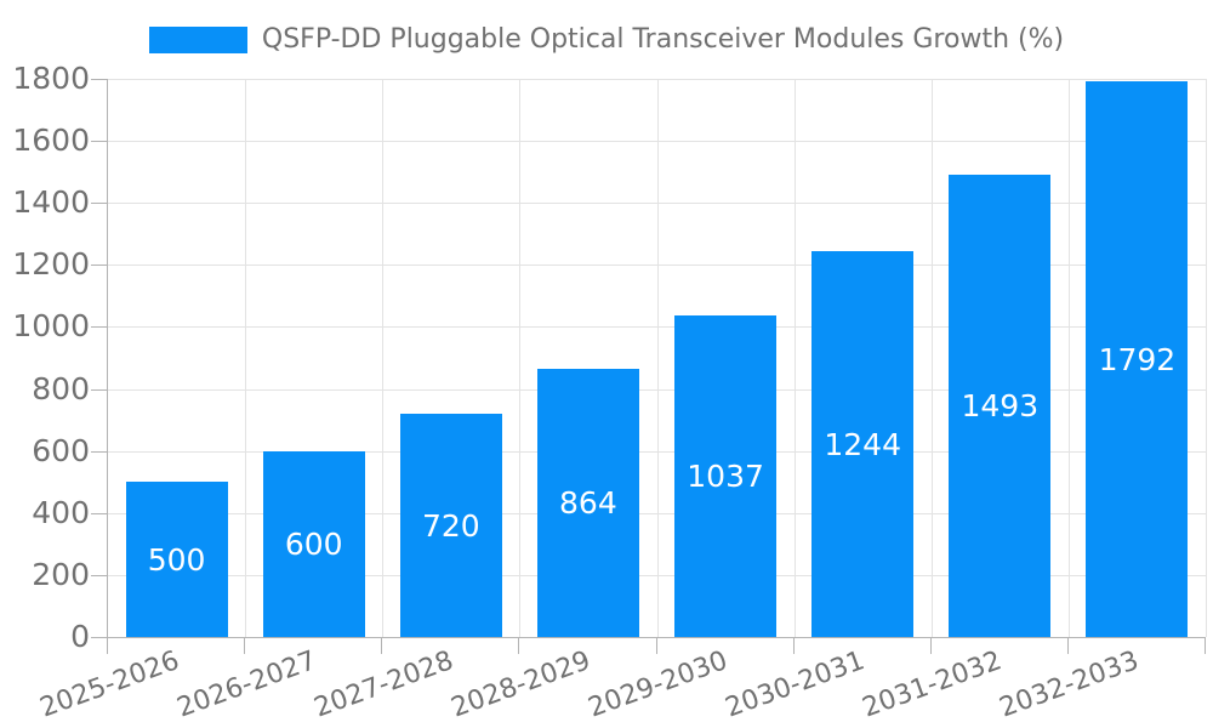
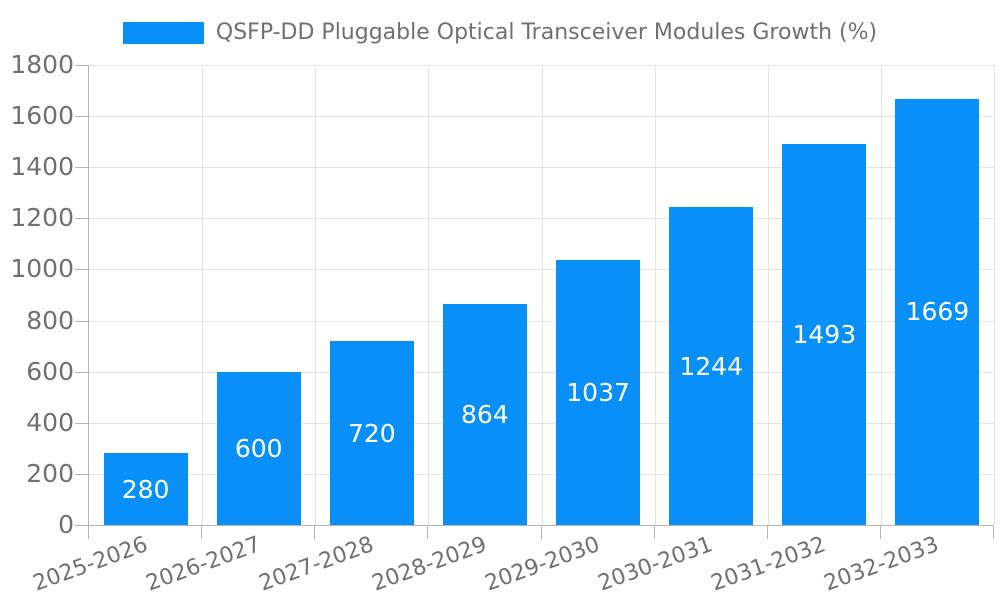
2025-2026: 500 -> 280
2032-2033: 1792 -> 1669
